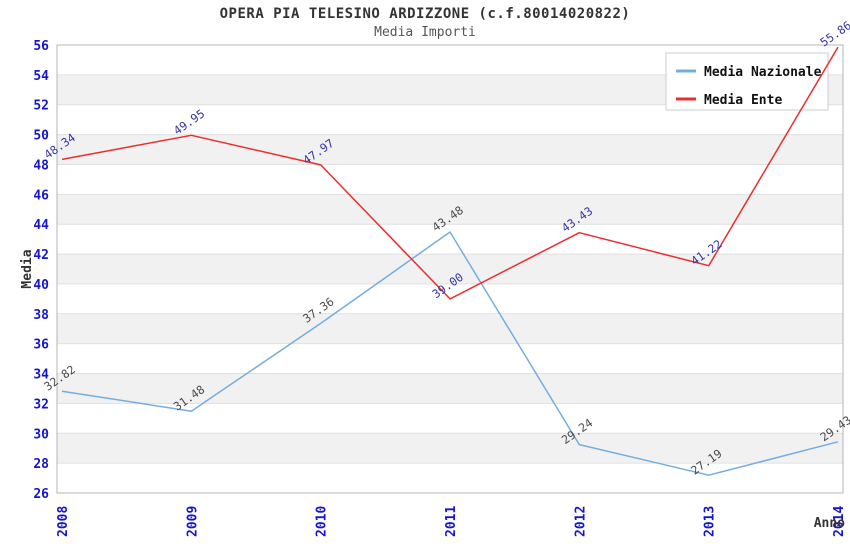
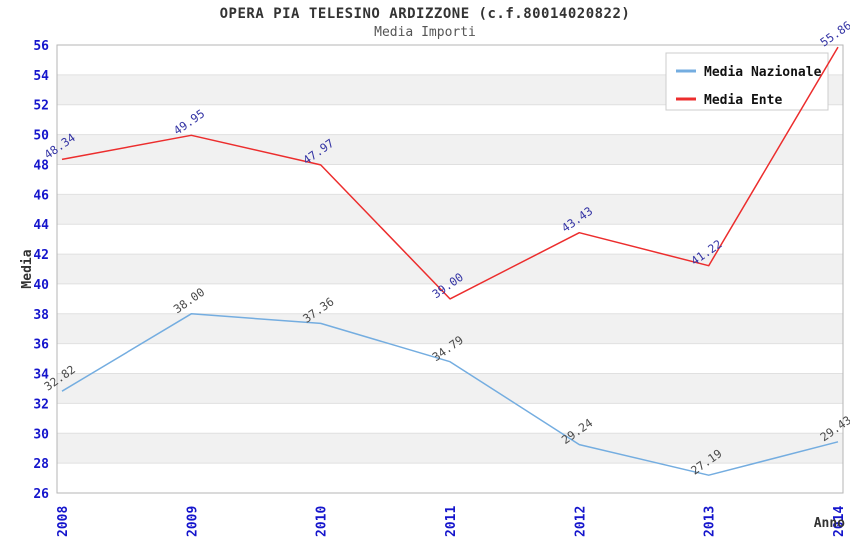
Media Nazionale/2009: 31.48 -> 38.00
Media Nazionale/2011: 43.48 -> 34.79
